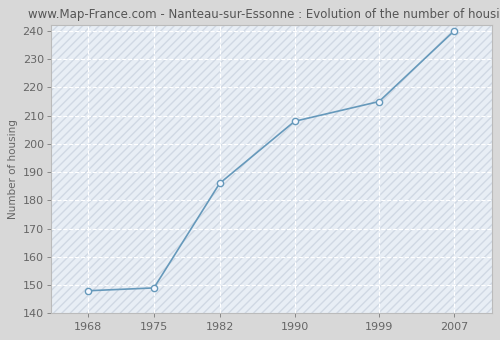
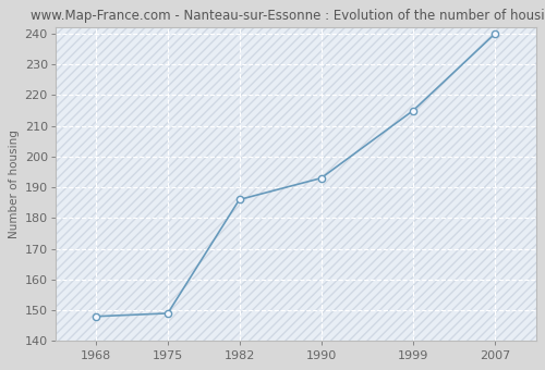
1990: 208 -> 193
